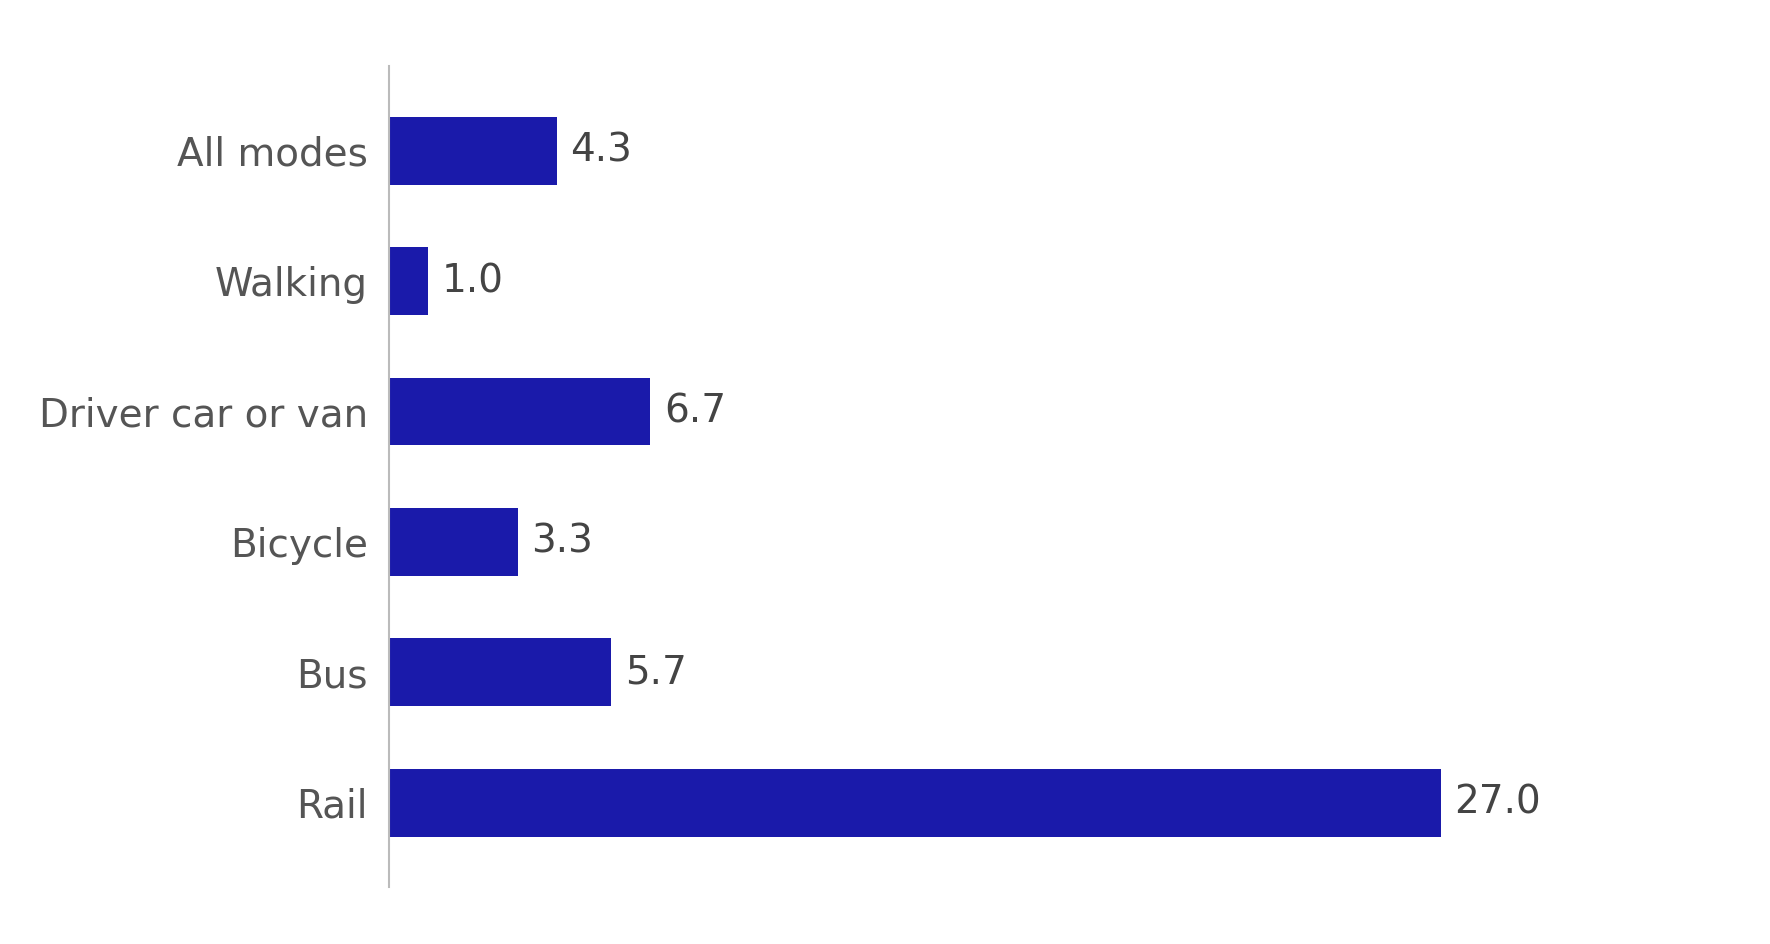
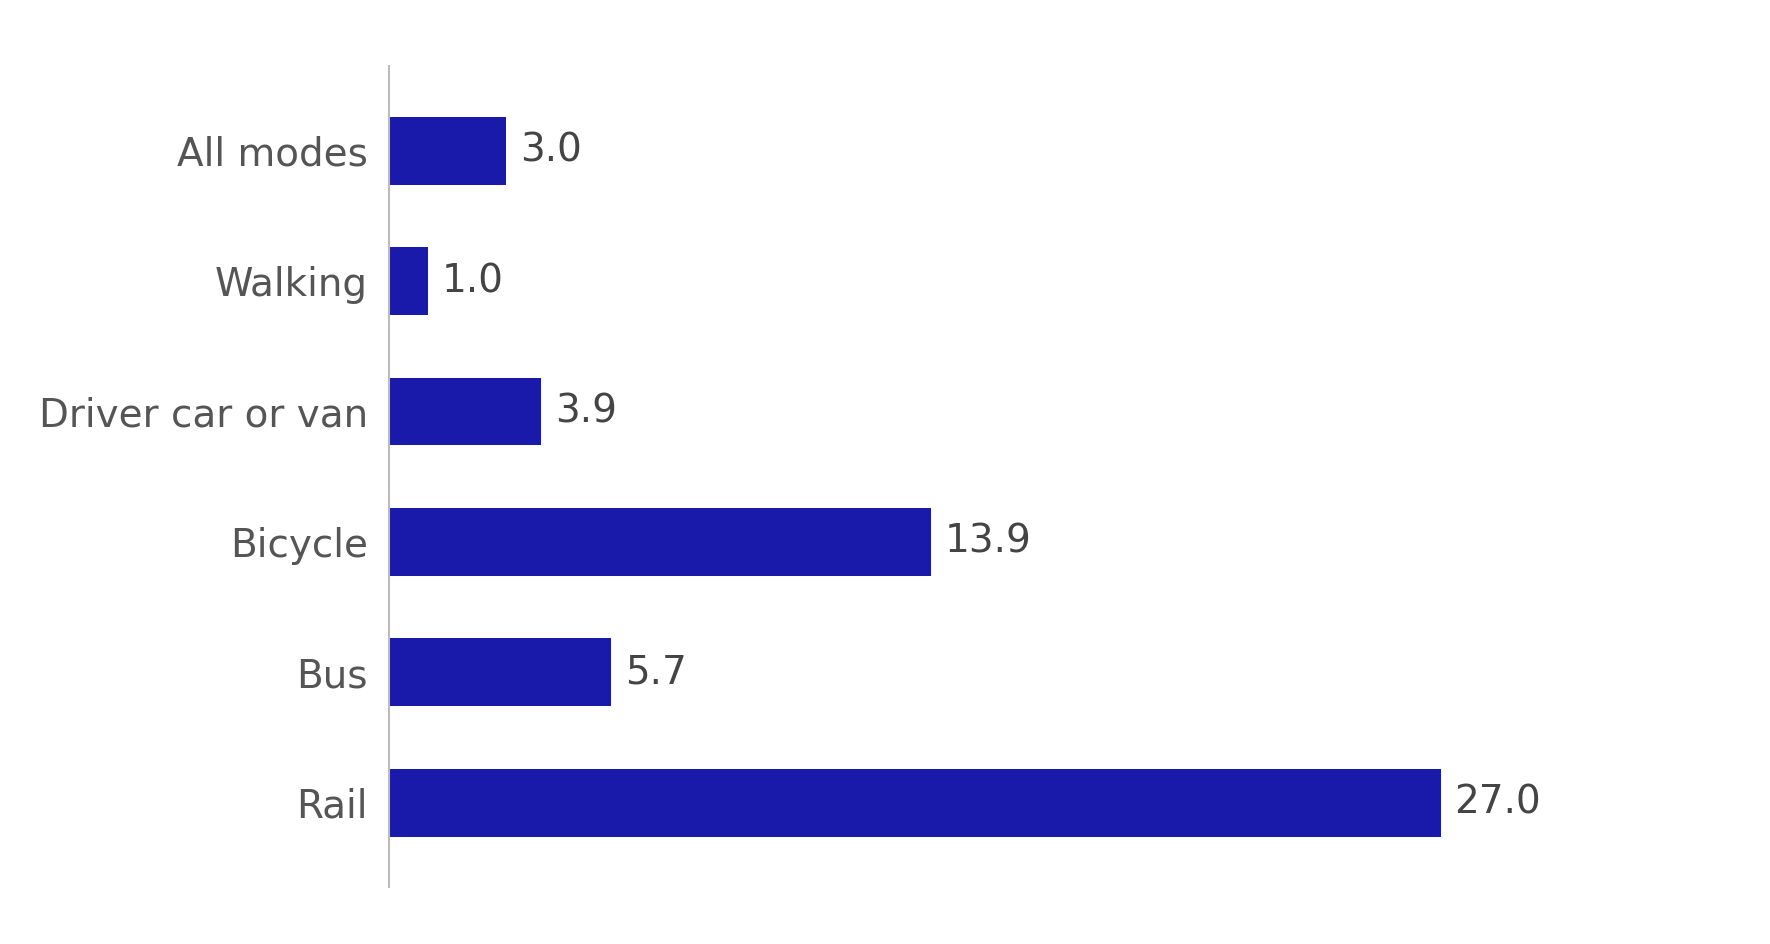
All modes: 4.3 -> 3.0
Driver car or van: 6.7 -> 3.9
Bicycle: 3.3 -> 13.9
